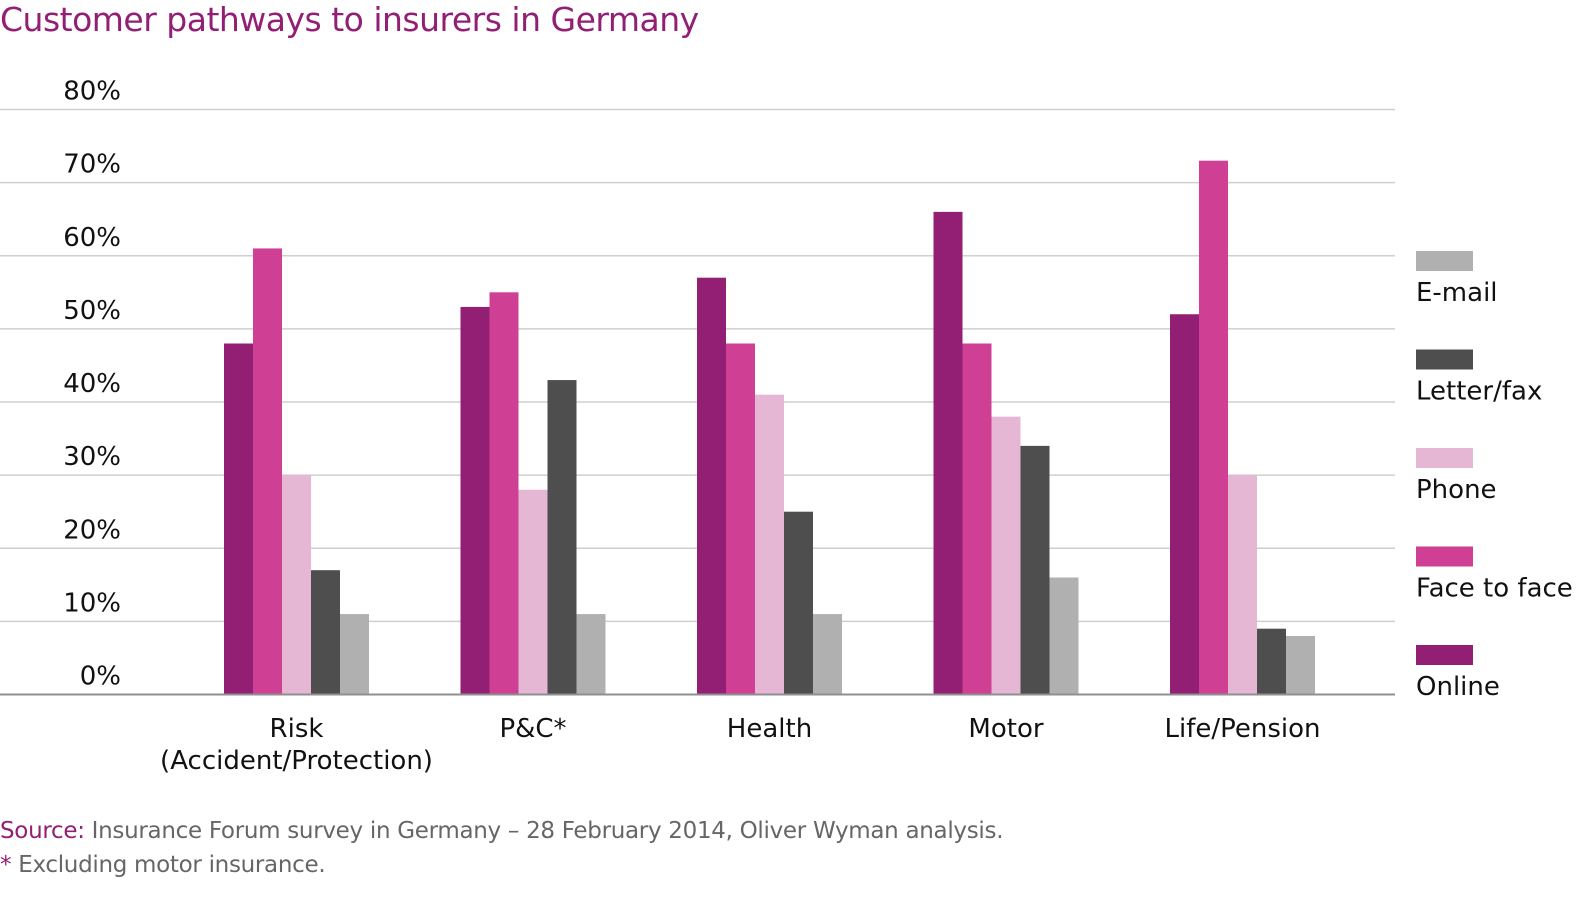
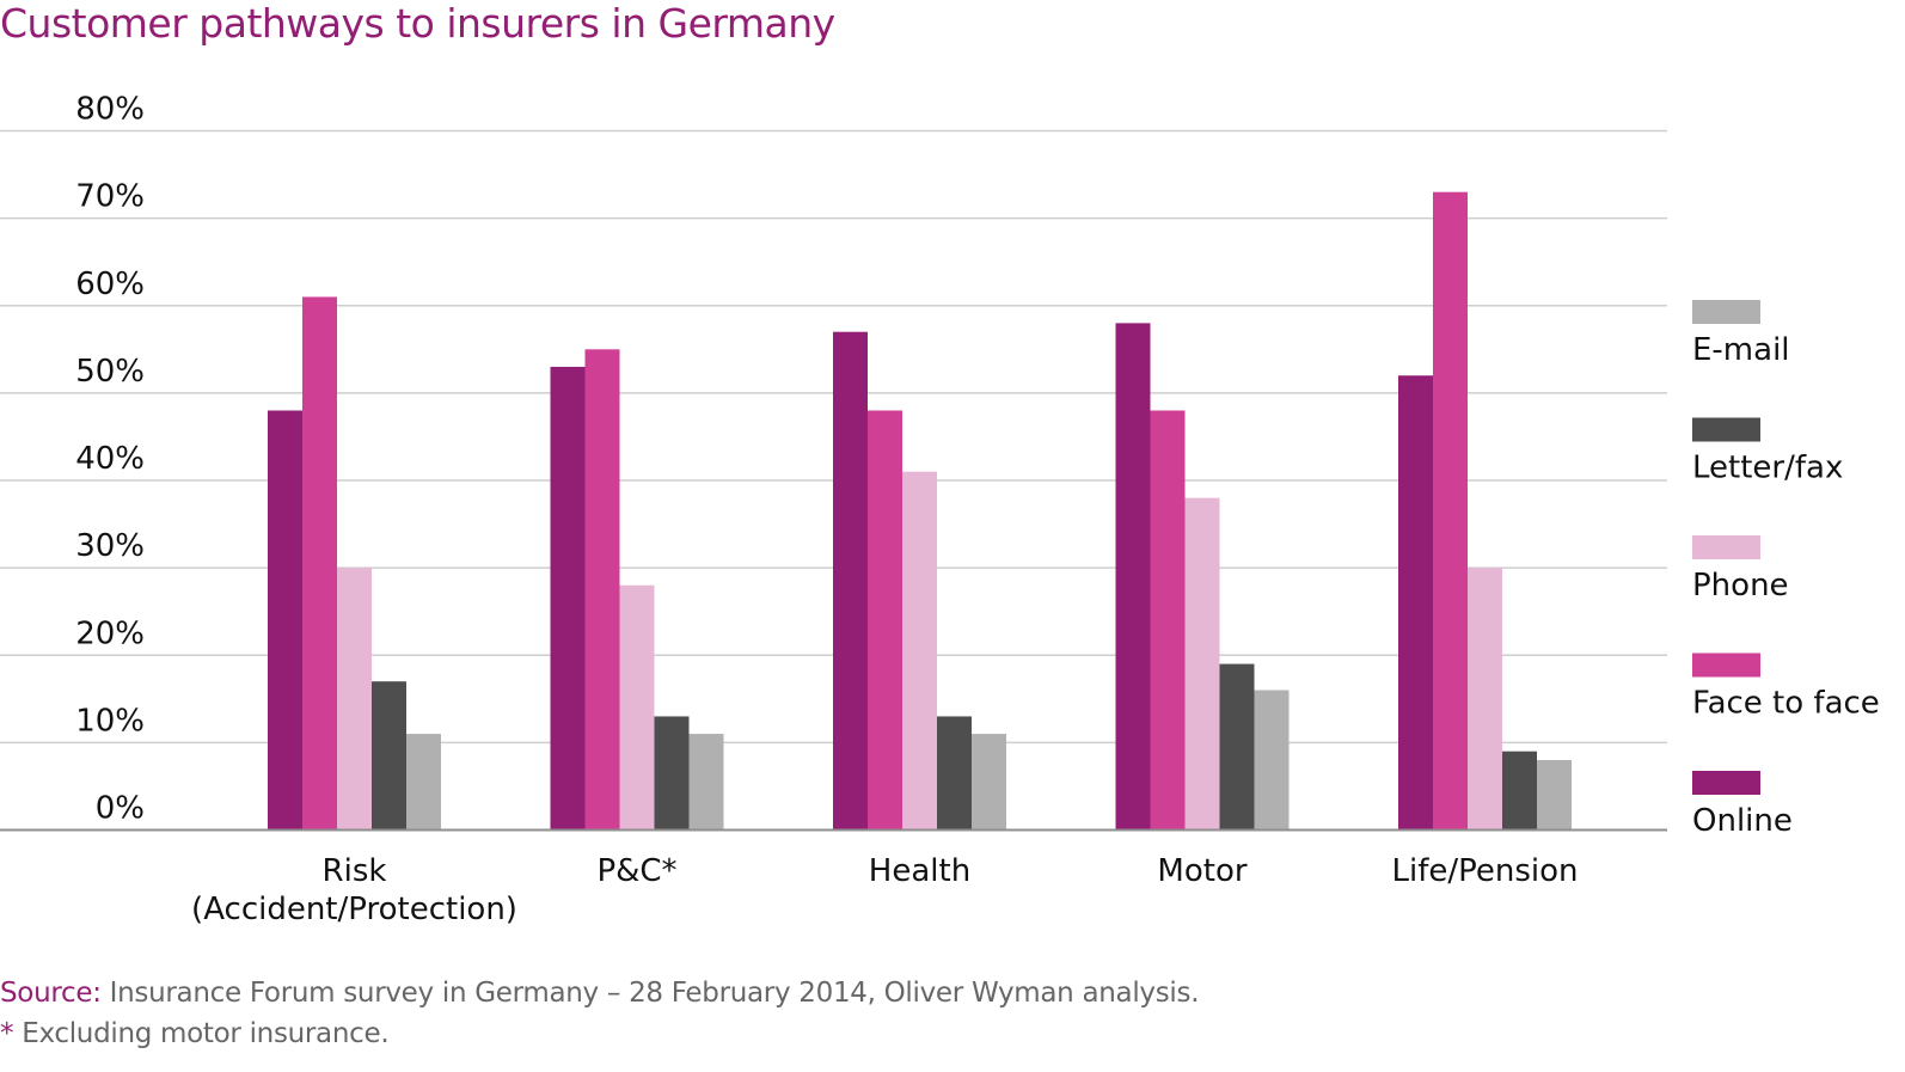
Letter/fax/P&C*: 43% -> 13%
Letter/fax/Health: 25% -> 13%
Online/Motor: 66% -> 58%
Letter/fax/Motor: 34% -> 19%
